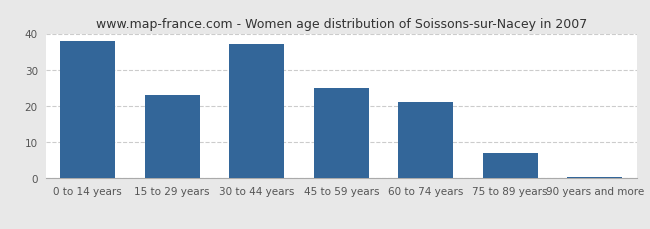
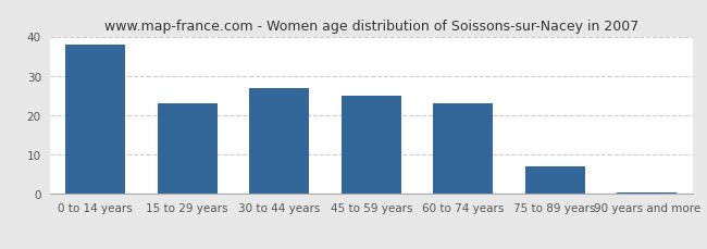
30 to 44 years: 37.0 -> 27.0
60 to 74 years: 21.0 -> 23.0
